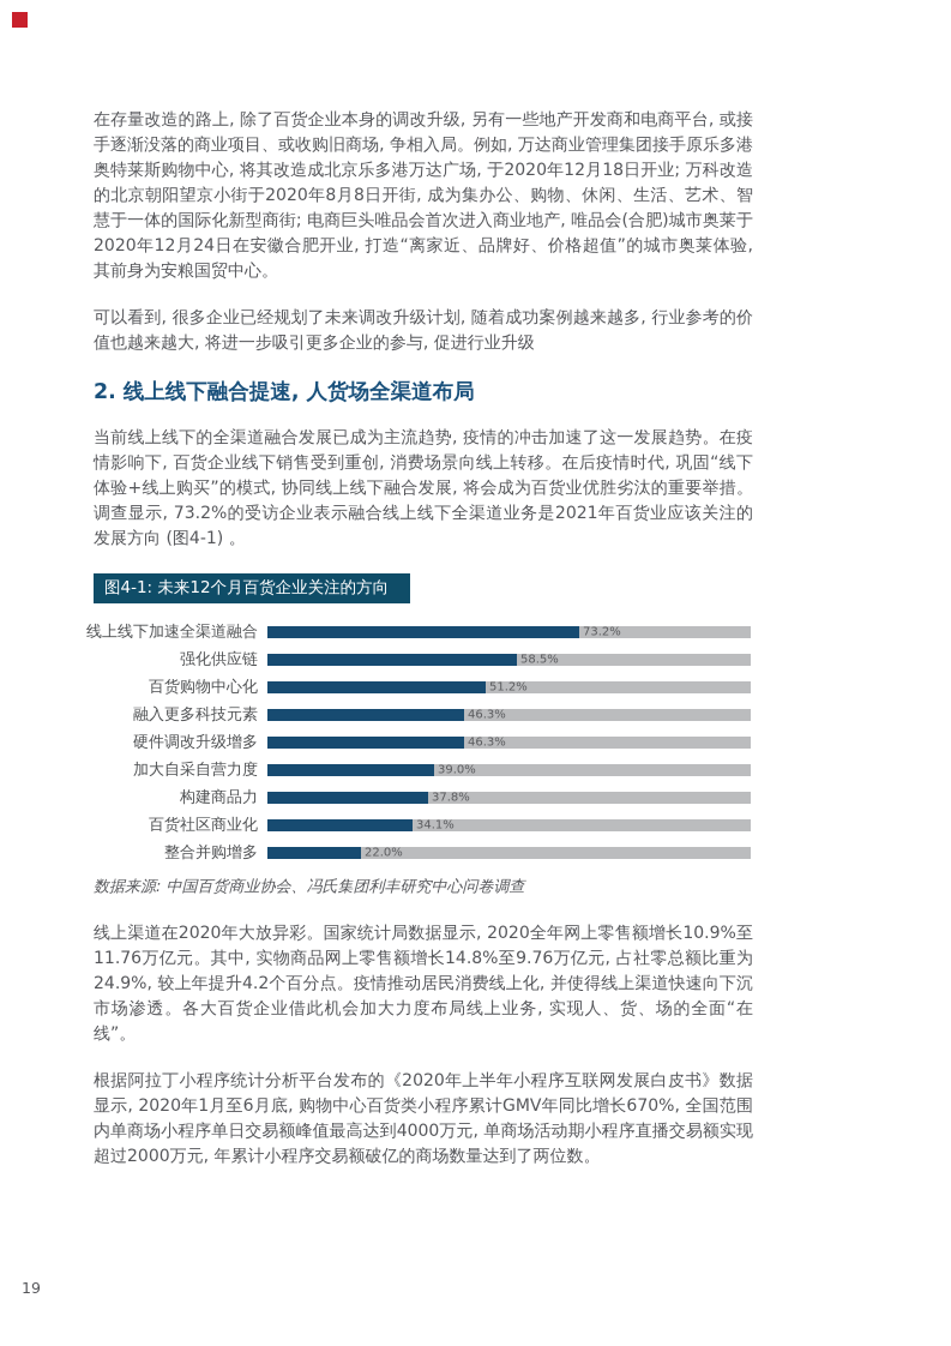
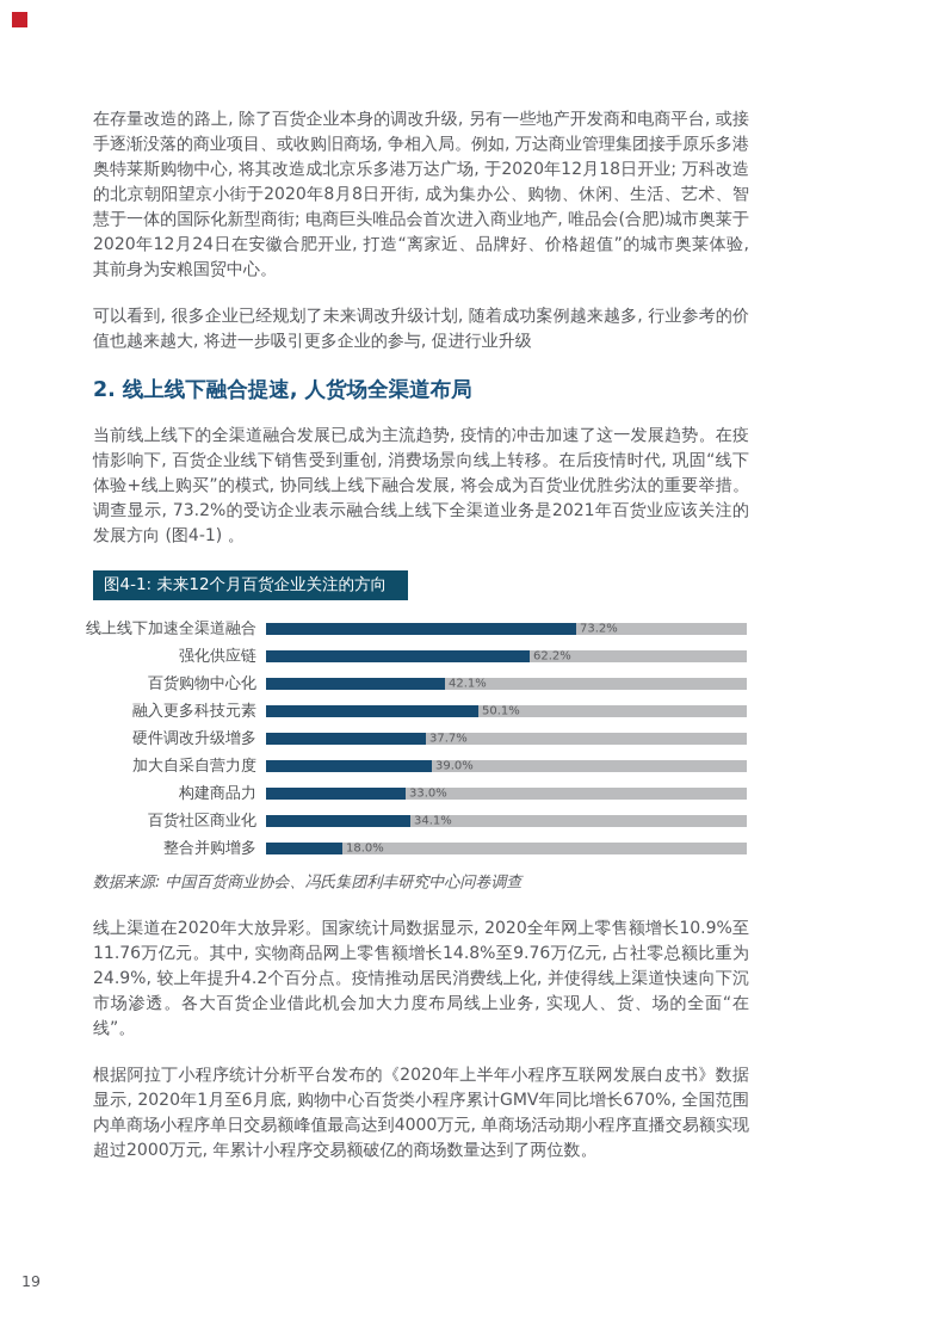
强化供应链: 58.5% -> 62.2%
百货购物中心化: 51.2% -> 42.1%
融入更多科技元素: 46.3% -> 50.1%
硬件调改升级增多: 46.3% -> 37.7%
构建商品力: 37.8% -> 33.0%
整合并购增多: 22.0% -> 18.0%
